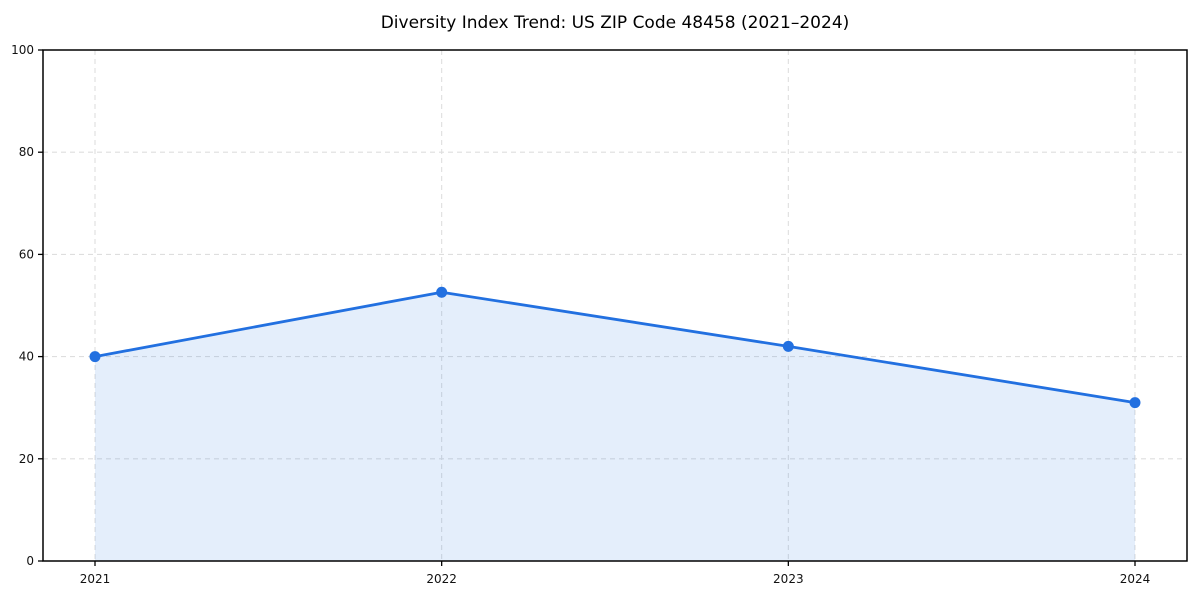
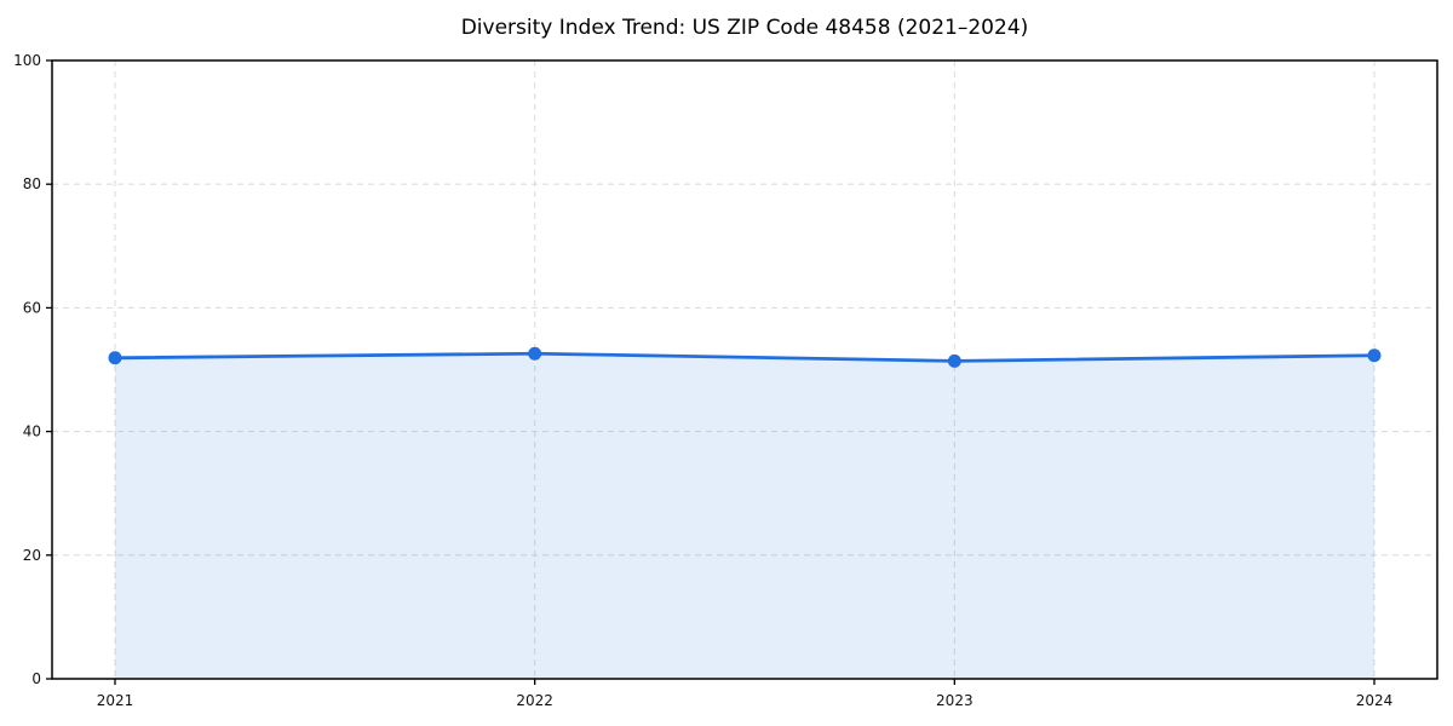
2021: 40 -> 52
2023: 42 -> 51
2024: 31 -> 52
